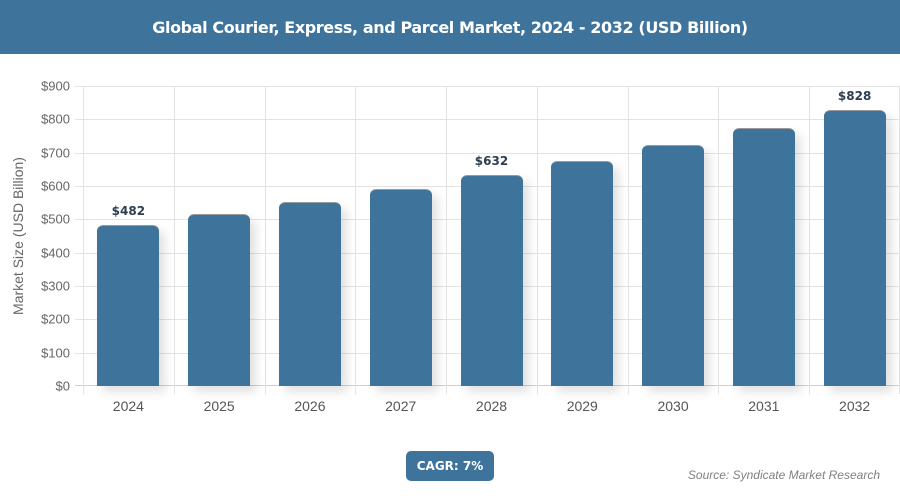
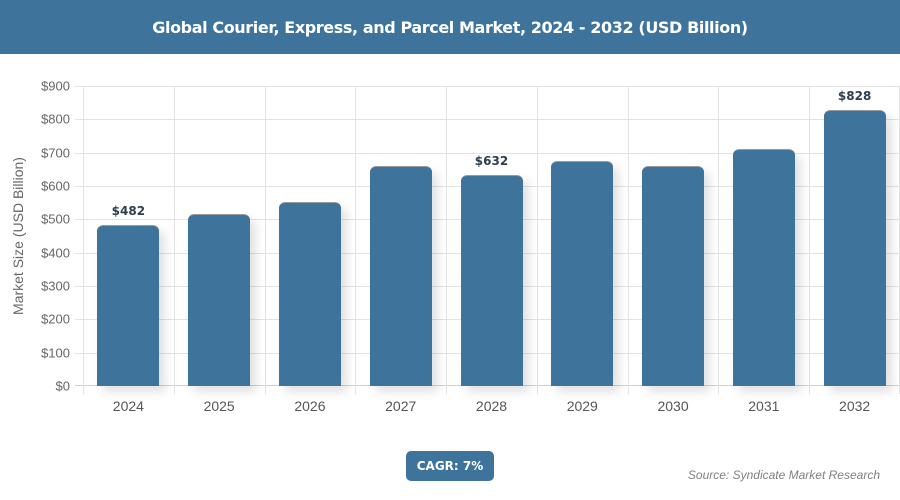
2027: $590 -> $660
2030: $720 -> $660
2031: $770 -> $710
